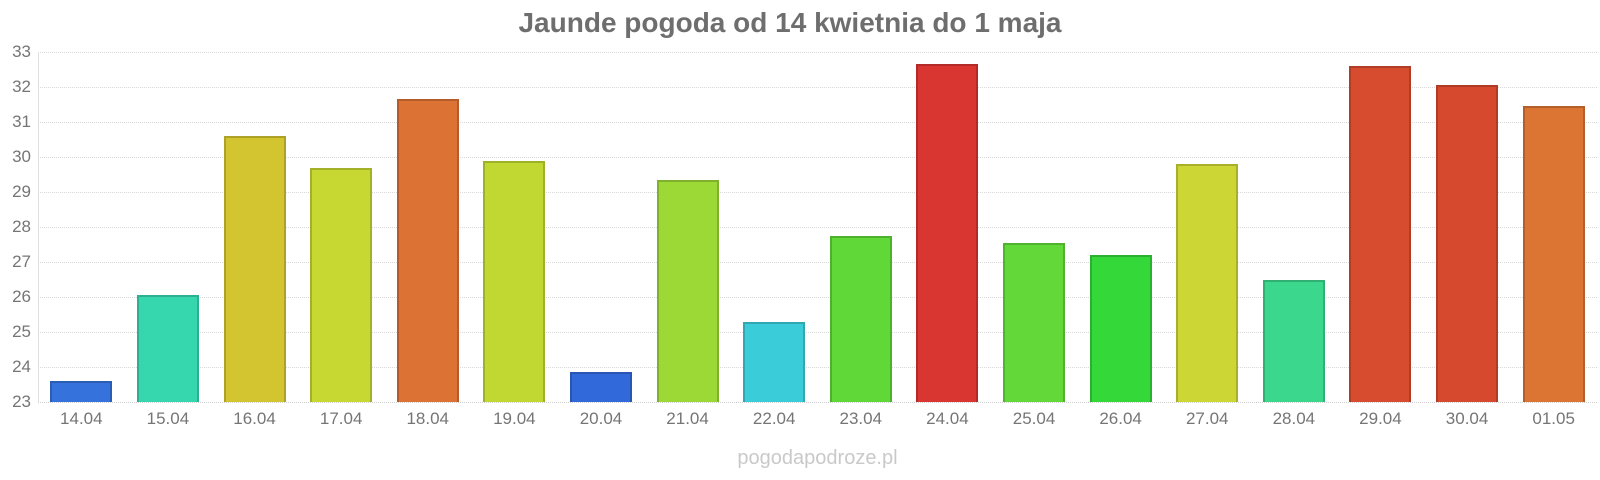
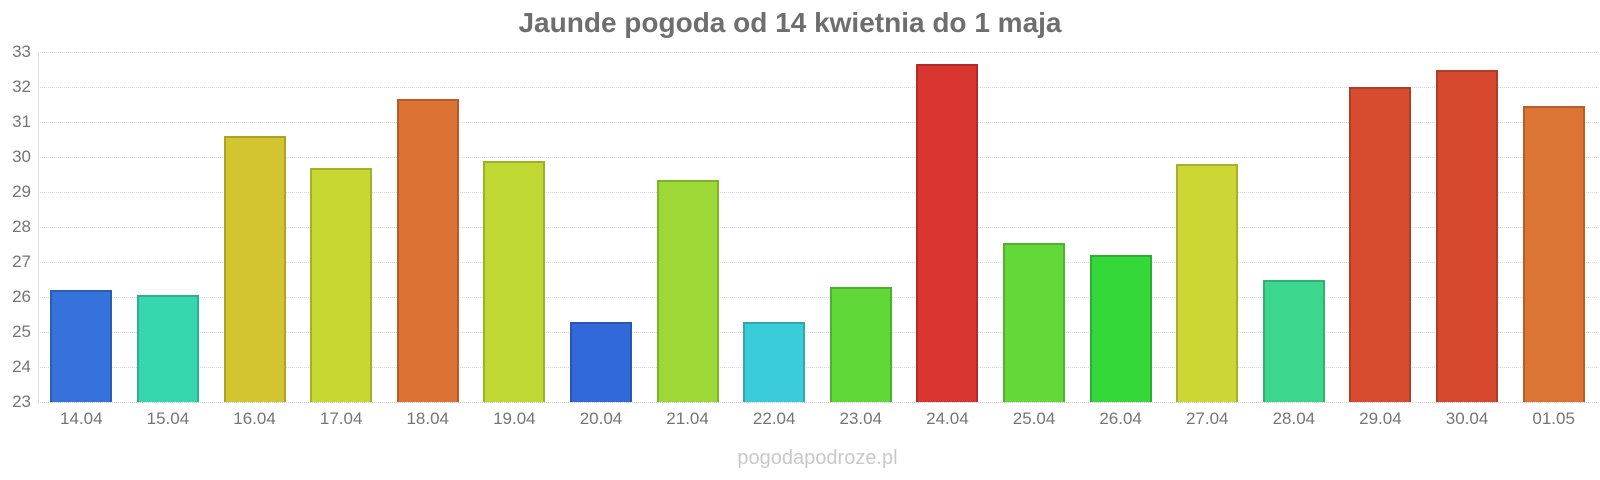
14.04: 23.6 -> 26.2
20.04: 23.9 -> 25.3
23.04: 27.8 -> 26.3
29.04: 32.6 -> 32.0
30.04: 32.0 -> 32.5
